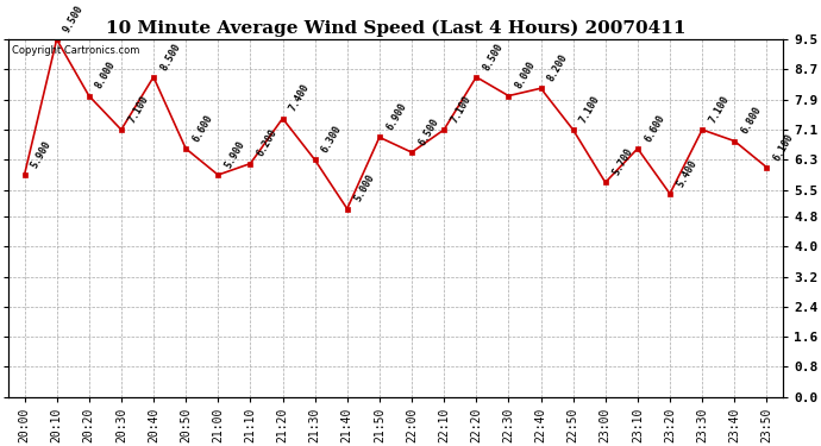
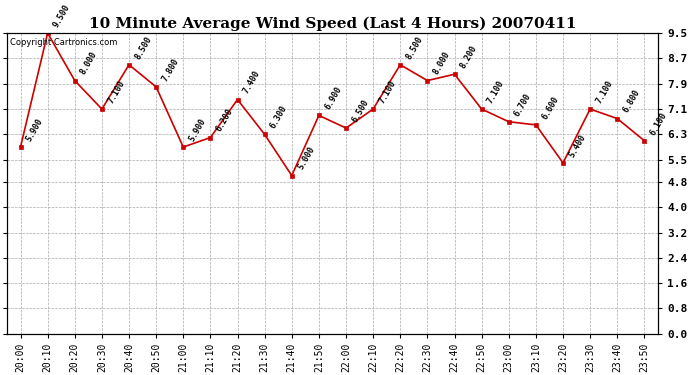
20:50: 6.600 -> 7.800
23:00: 5.700 -> 6.700
